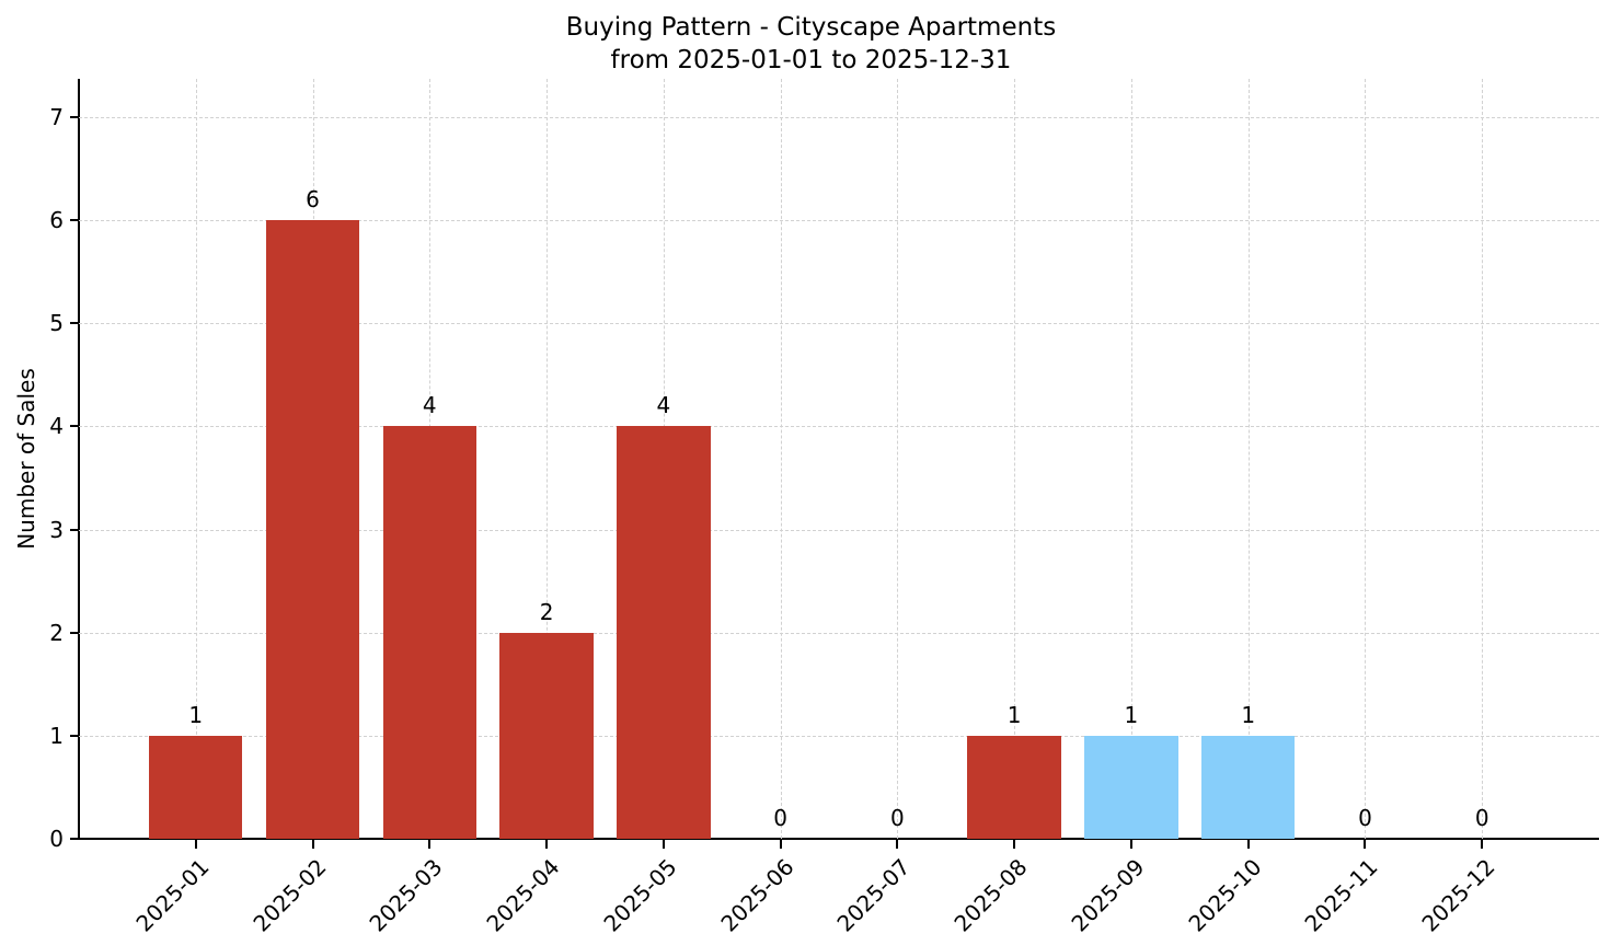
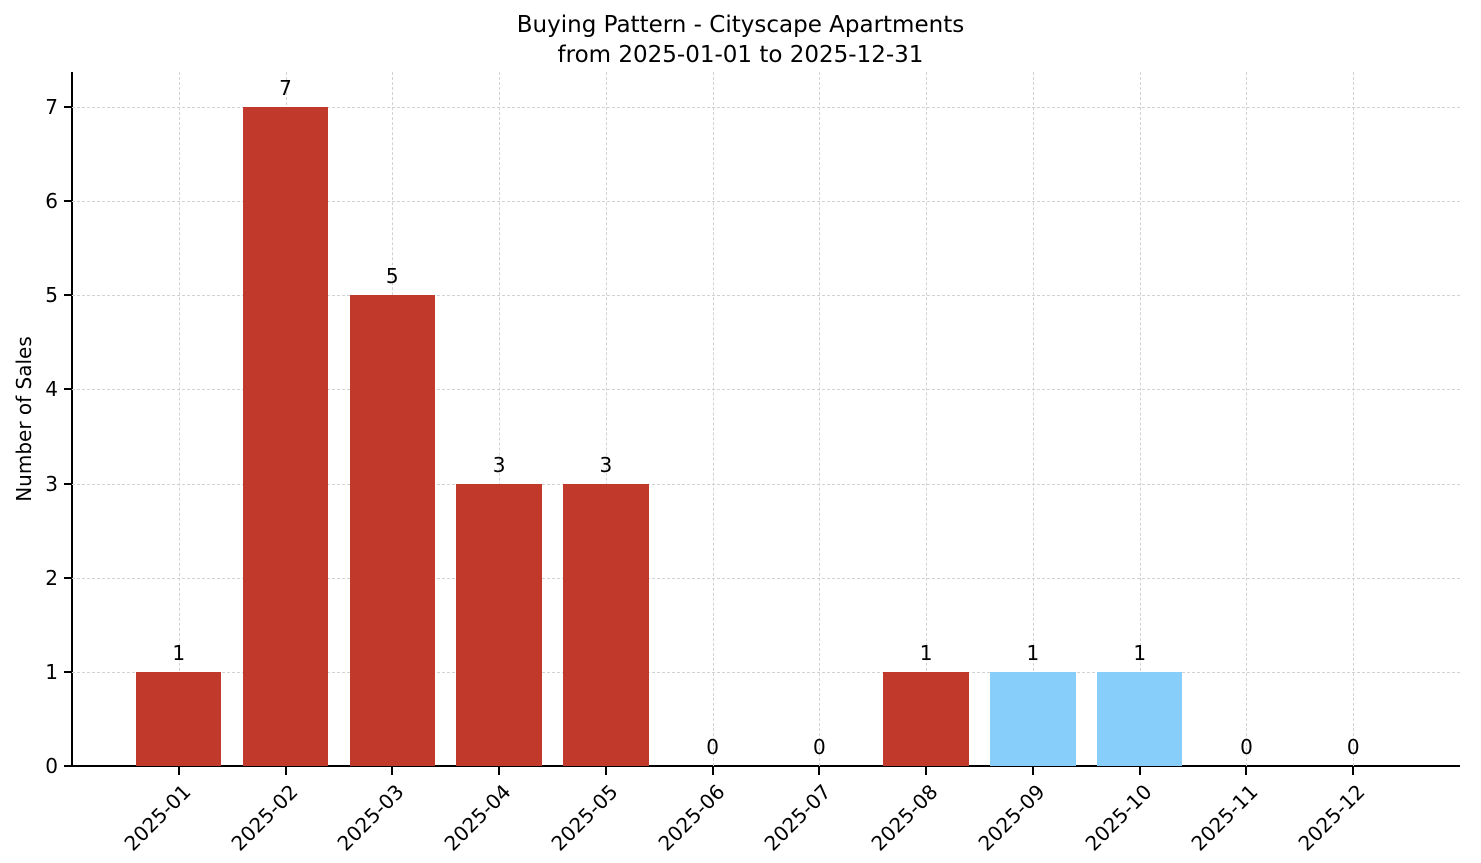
2025-02: 6 -> 7
2025-03: 4 -> 5
2025-04: 2 -> 3
2025-05: 4 -> 3
